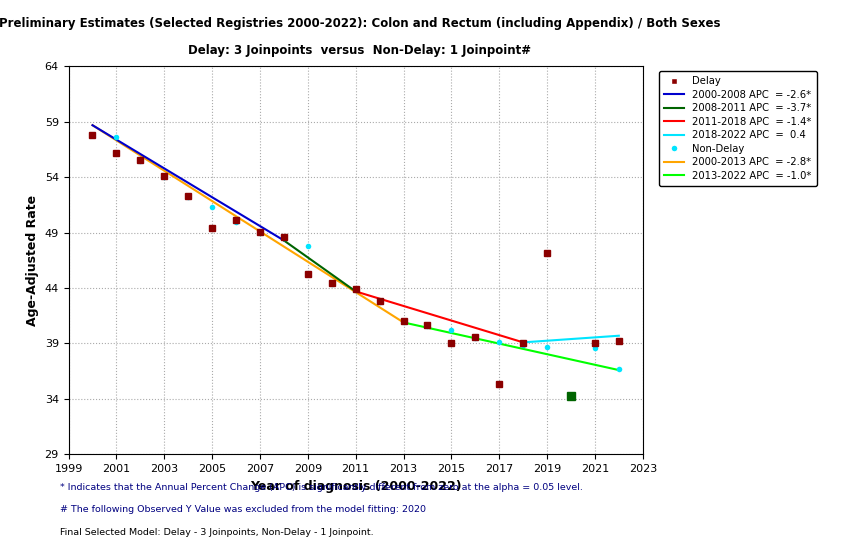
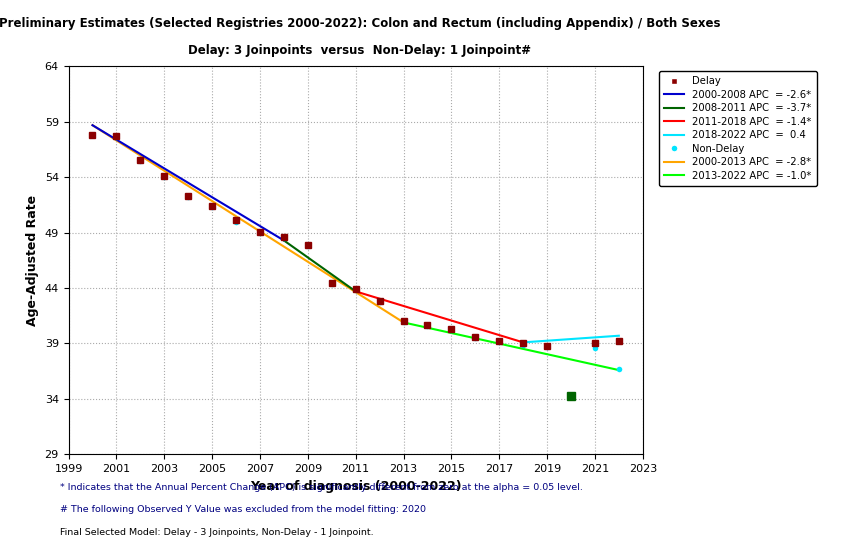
Delay/2001: 56.2 -> 57.7
Delay/2005: 49.4 -> 51.4
Delay/2009: 45.3 -> 47.9
Delay/2015: 39.0 -> 40.3
Delay/2017: 35.3 -> 39.2
Delay/2019: 47.2 -> 38.8
